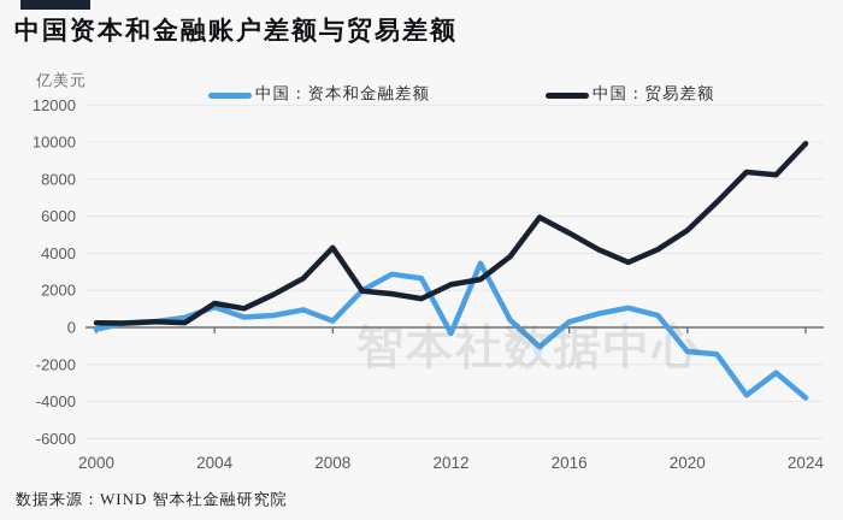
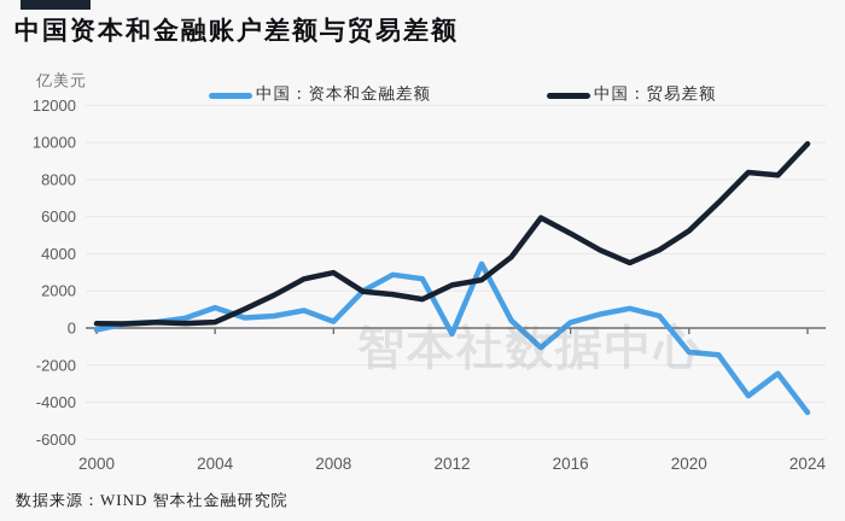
中国：贸易差额/2004: 1300 -> 300
中国：贸易差额/2008: 4300 -> 3000
中国：资本和金融差额/2024: -3800 -> -4600
